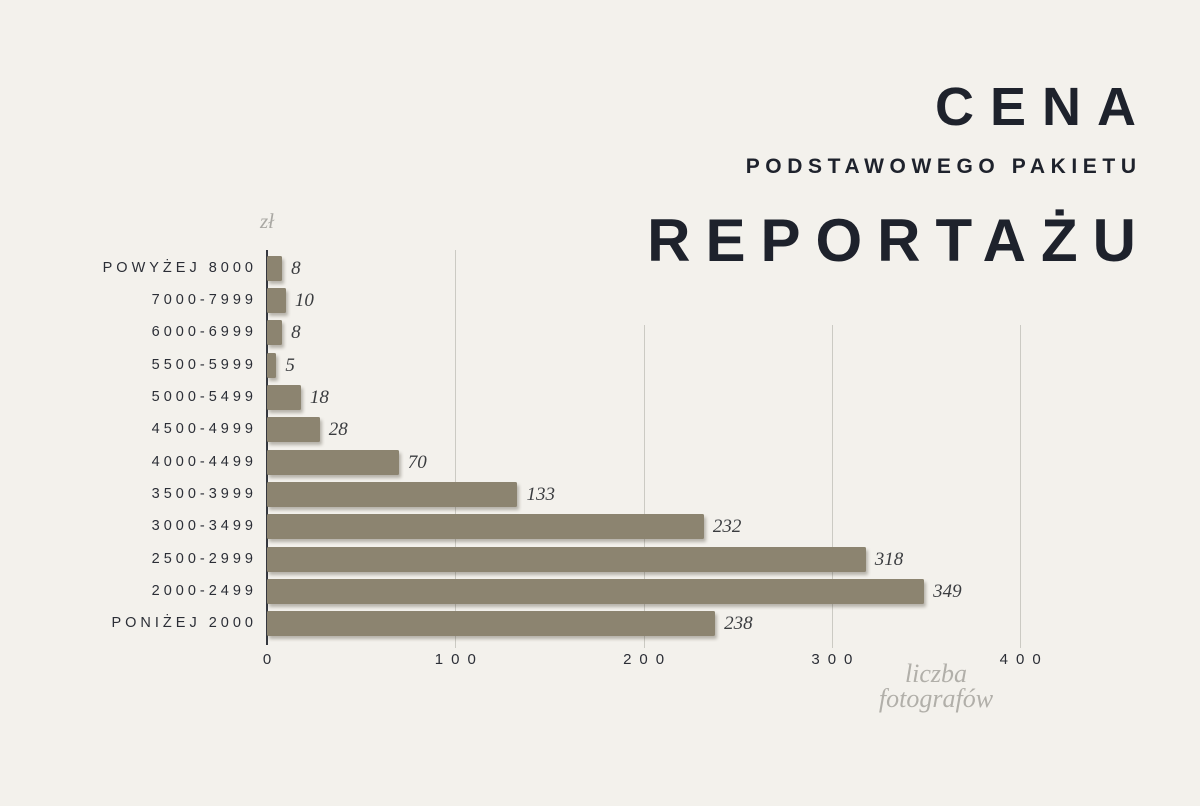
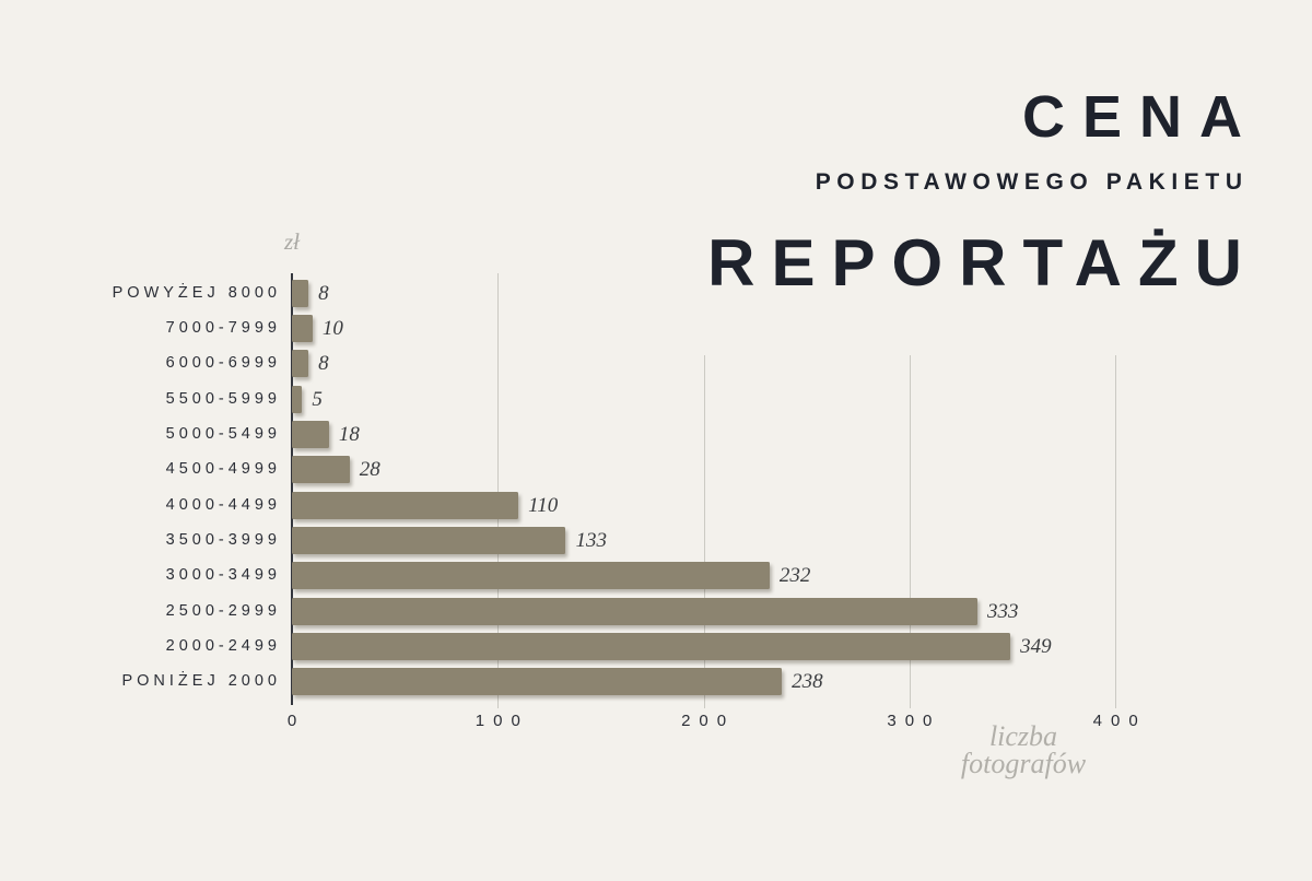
4000-4499: 70 -> 110
2500-2999: 318 -> 333
